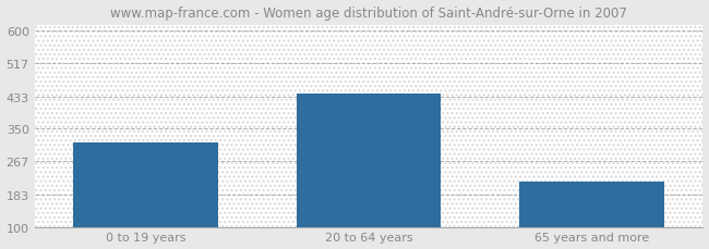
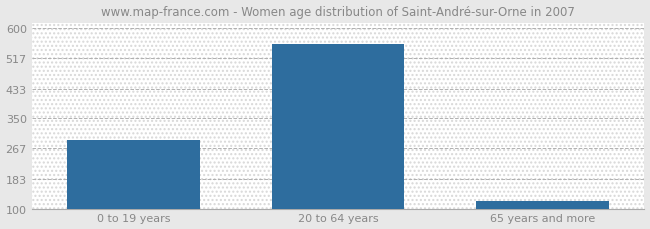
0 to 19 years: 315 -> 290
20 to 64 years: 440 -> 556
65 years and more: 215 -> 120
